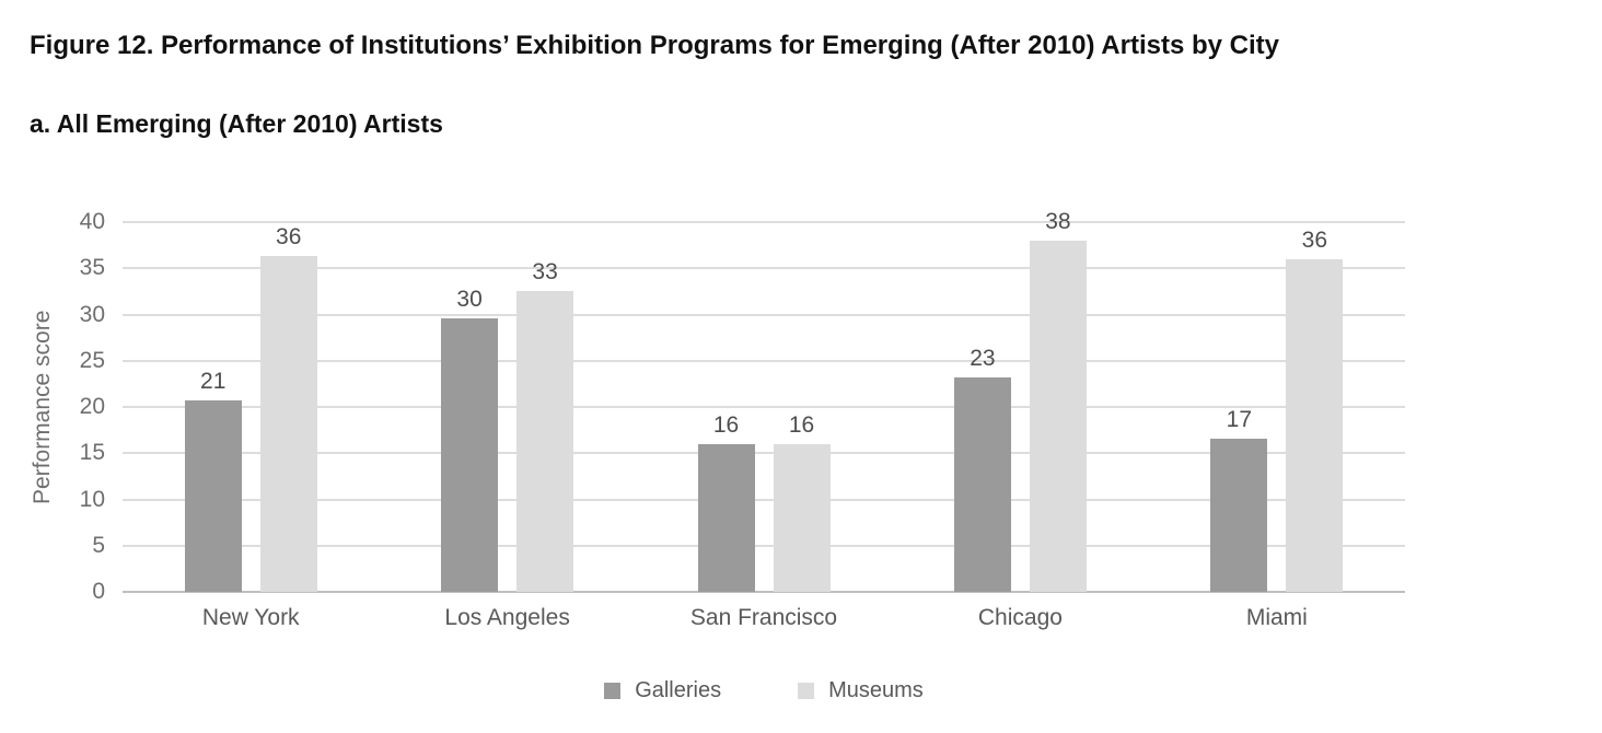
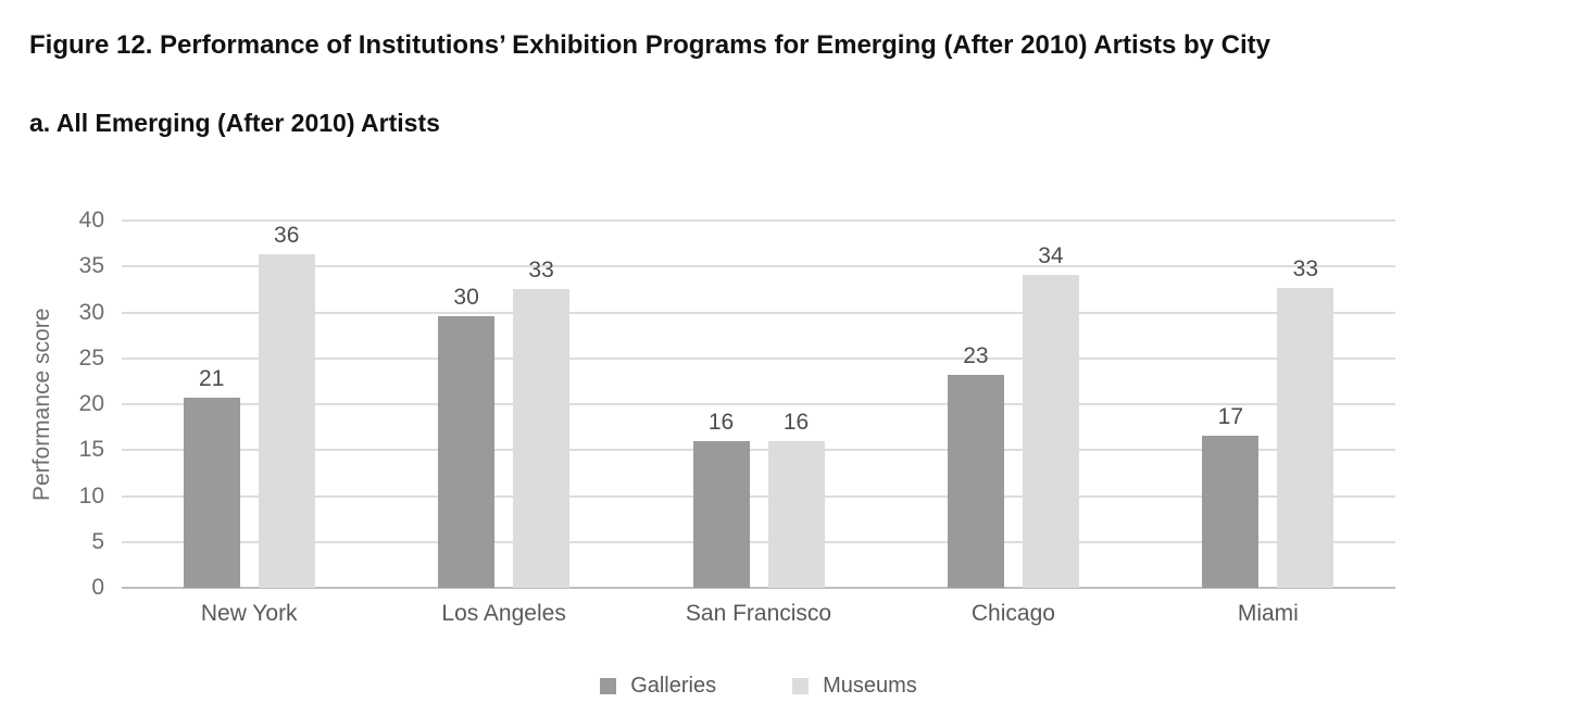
Museums/Chicago: 38 -> 34
Museums/Miami: 36 -> 33
